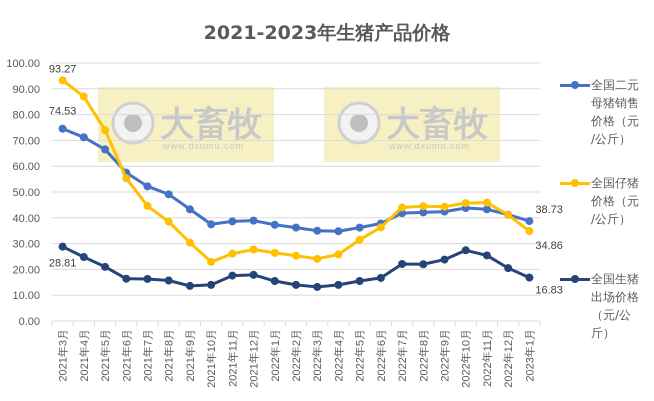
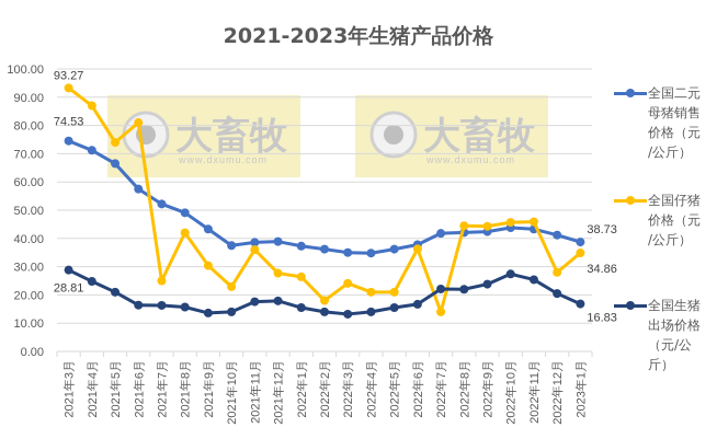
全国仔猪价格（元/公斤）/2021年6月: 55 -> 81
全国仔猪价格（元/公斤）/2021年7月: 45 -> 25
全国仔猪价格（元/公斤）/2021年8月: 38 -> 42
全国仔猪价格（元/公斤）/2021年11月: 26 -> 36
全国仔猪价格（元/公斤）/2022年2月: 25 -> 18
全国仔猪价格（元/公斤）/2022年4月: 26 -> 21
全国仔猪价格（元/公斤）/2022年5月: 32 -> 21
全国仔猪价格（元/公斤）/2022年7月: 44 -> 14
全国仔猪价格（元/公斤）/2022年12月: 41 -> 28
